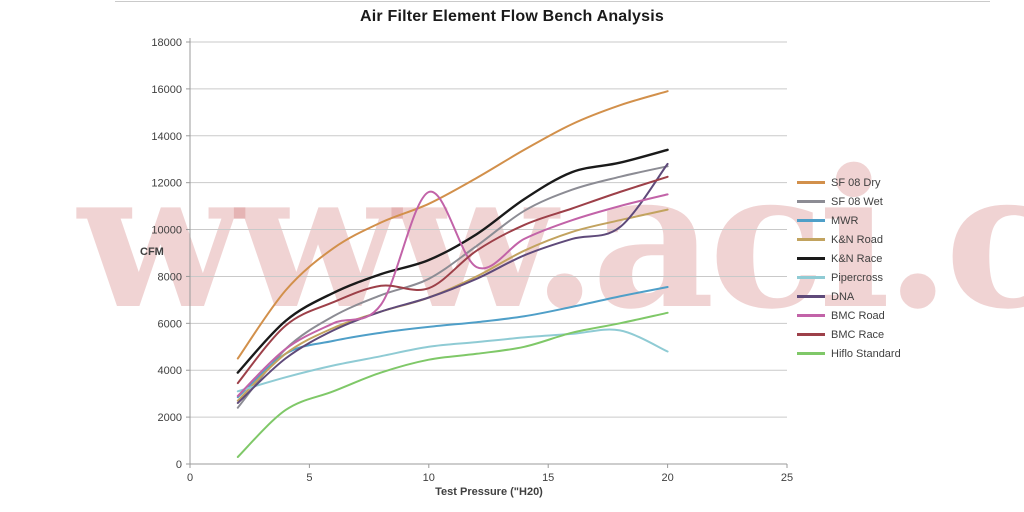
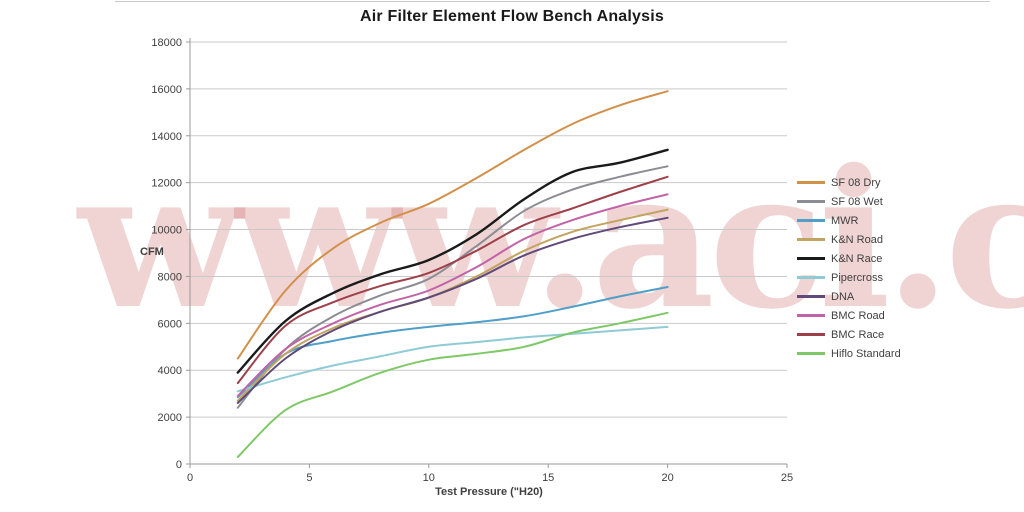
BMC Road/10: 11600 -> 7400
BMC Race/10: 7500 -> 8200
Pipercross/20: 4800 -> 5800
DNA/20: 12800 -> 10500
